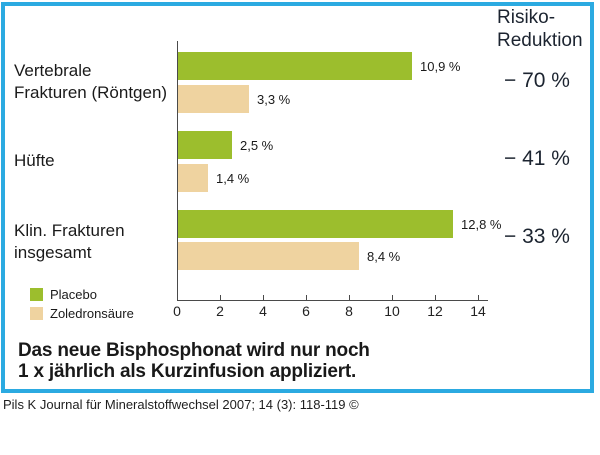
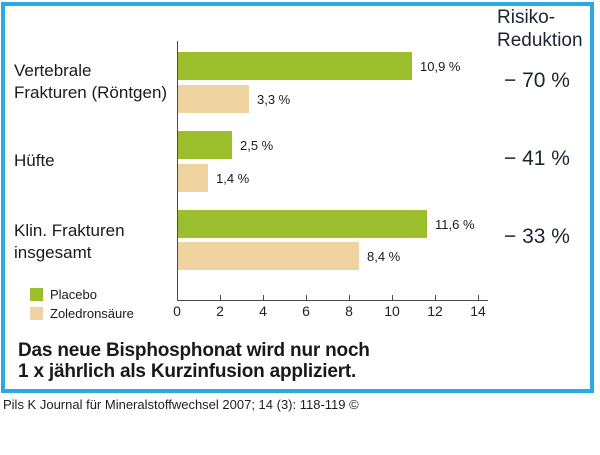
Placebo/Klin. Frakturen insgesamt: 12,8 -> 11,6
